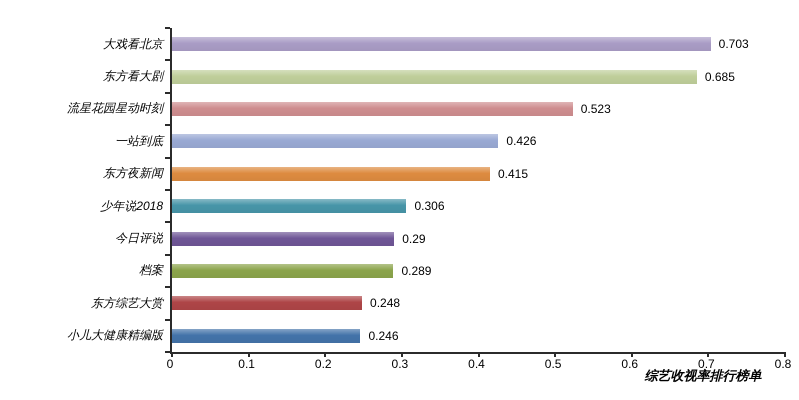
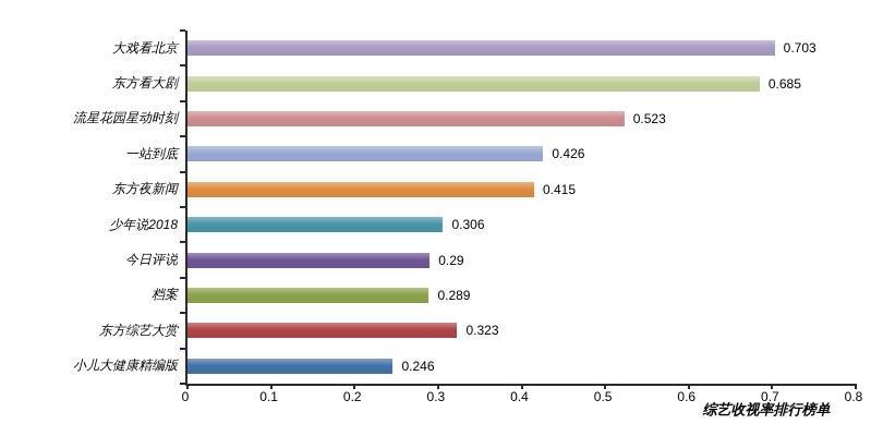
东方综艺大赏: 0.248 -> 0.323
